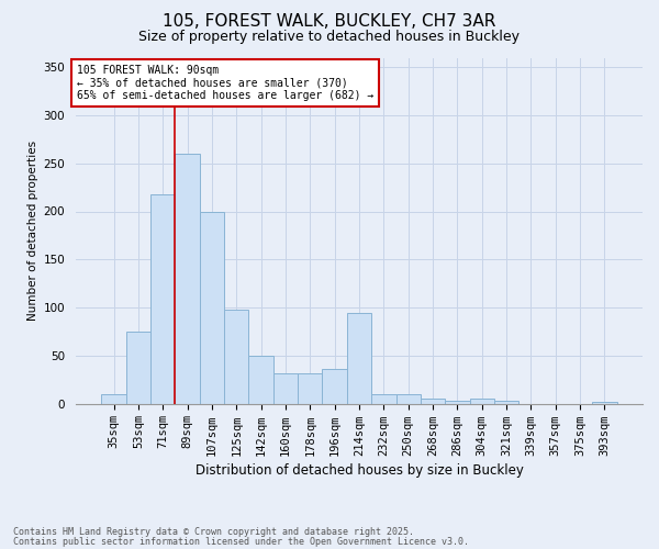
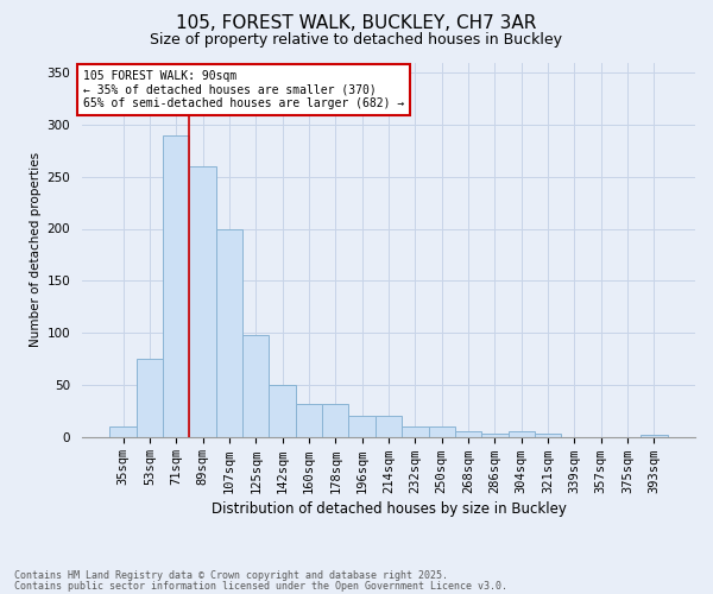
71sqm: 218 -> 290
196sqm: 36 -> 20
214sqm: 94 -> 20
